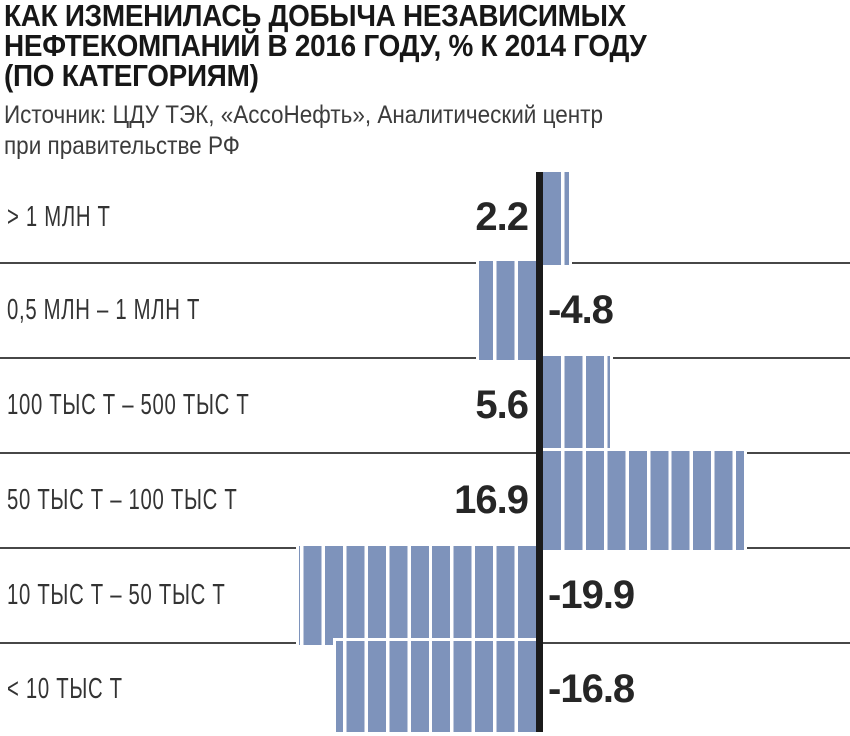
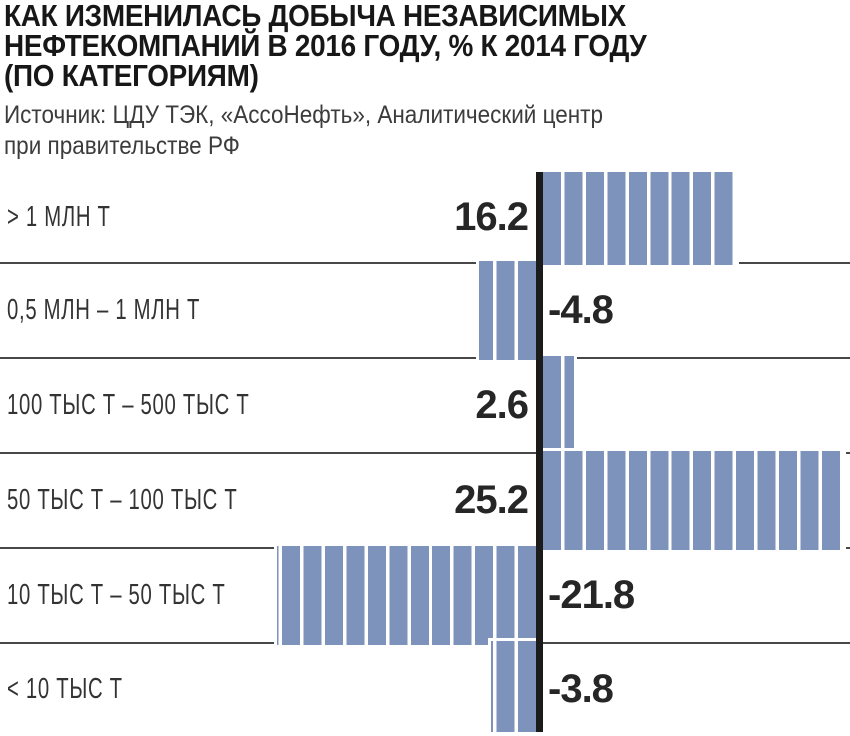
> 1 МЛН Т: 2.2 -> 16.2
100 ТЫС Т – 500 ТЫС Т: 5.6 -> 2.6
50 ТЫС Т – 100 ТЫС Т: 16.9 -> 25.2
10 ТЫС Т – 50 ТЫС Т: -19.9 -> -21.8
< 10 ТЫС Т: -16.8 -> -3.8
